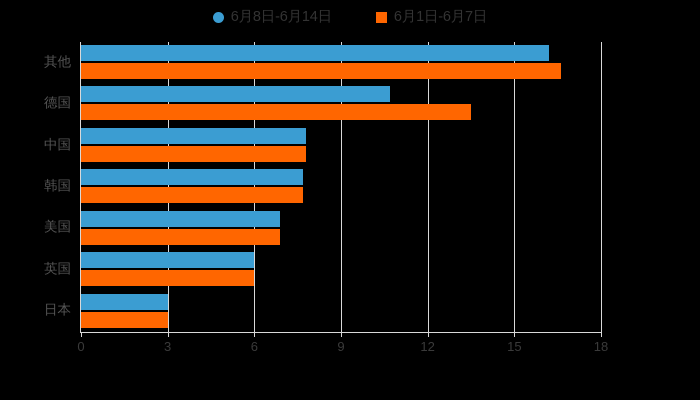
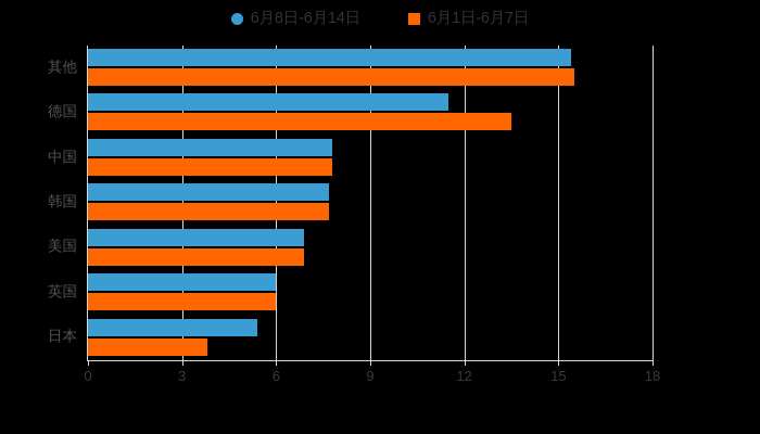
6月8日-6月14日/其他: 16.2 -> 15.4
6月1日-6月7日/其他: 16.6 -> 15.5
6月8日-6月14日/德国: 10.7 -> 11.5
6月8日-6月14日/日本: 3.0 -> 5.4
6月1日-6月7日/日本: 3.0 -> 3.8
